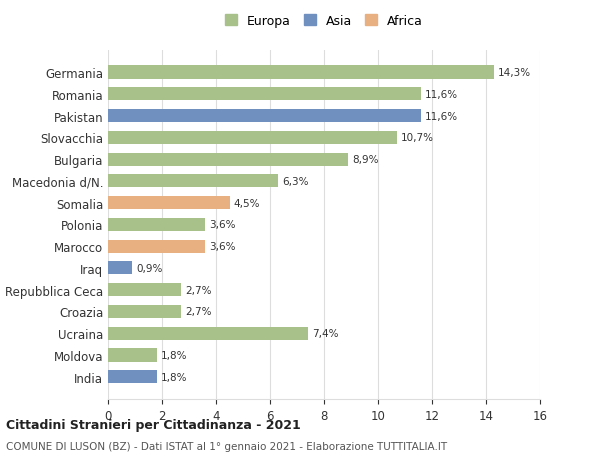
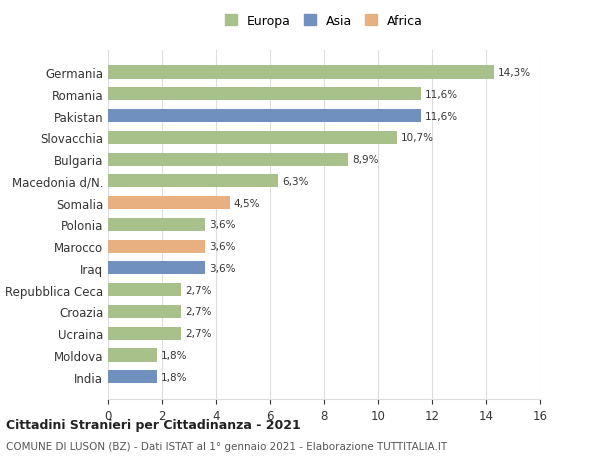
Iraq: 0,9% -> 3,6%
Ucraina: 7,4% -> 2,7%
